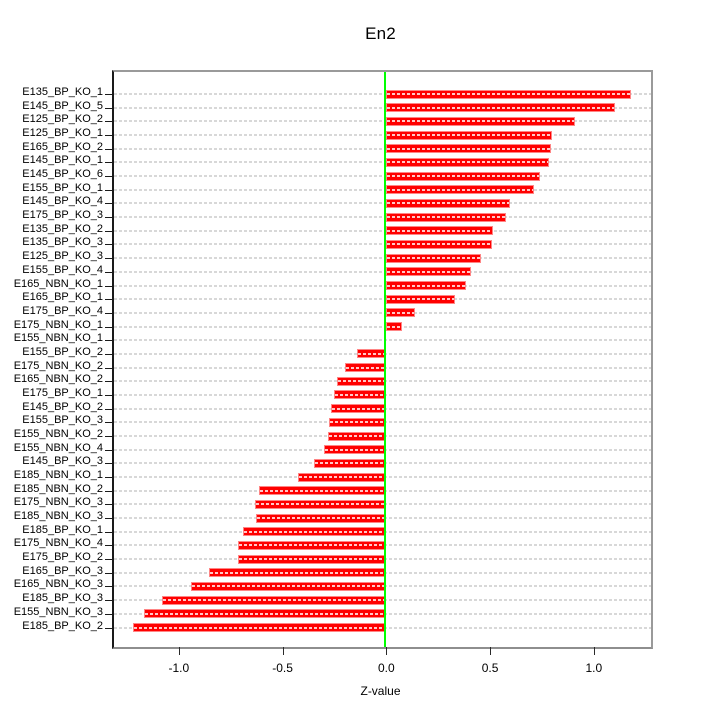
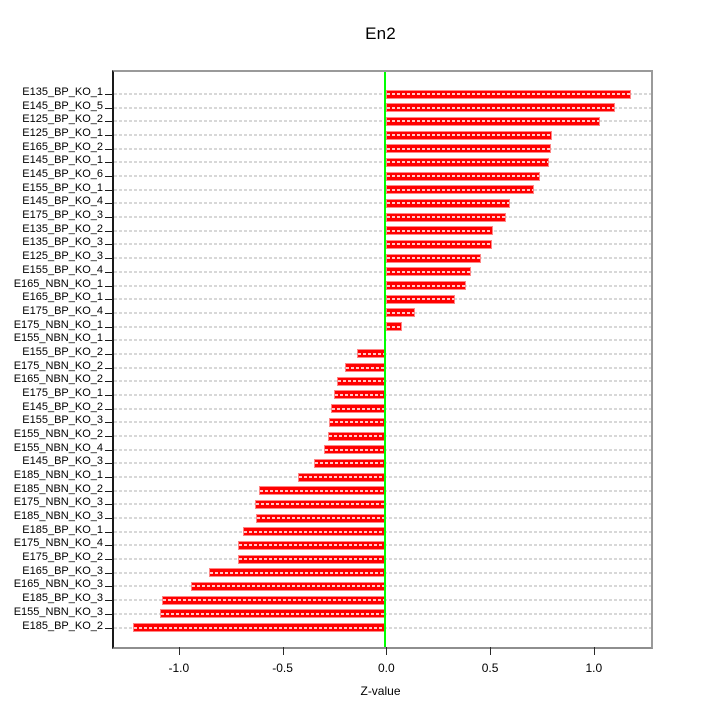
E125_BP_KO_2: 0.91 -> 1.03
E155_NBN_KO_3: -1.17 -> -1.09
